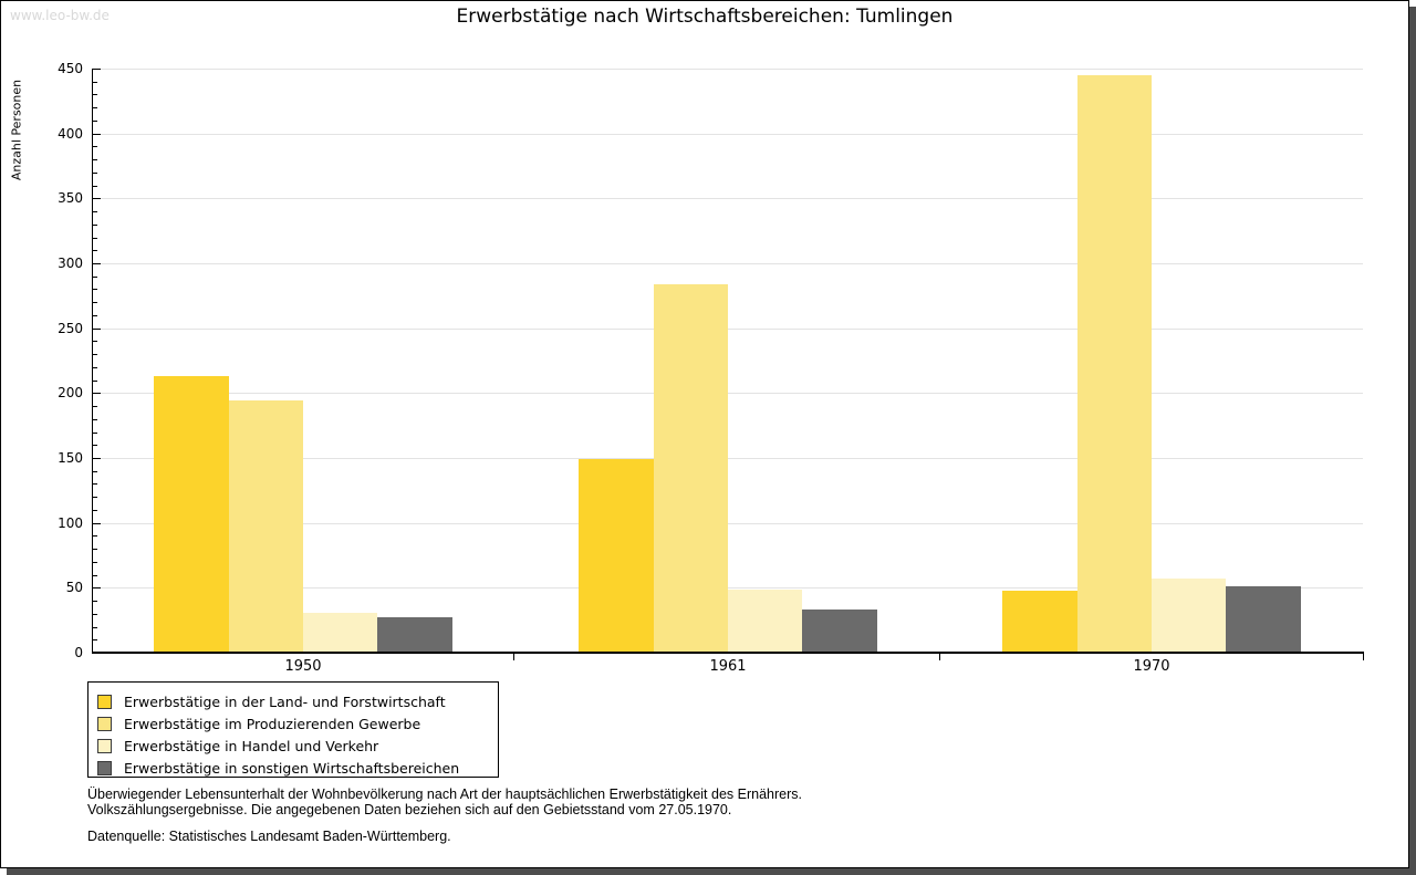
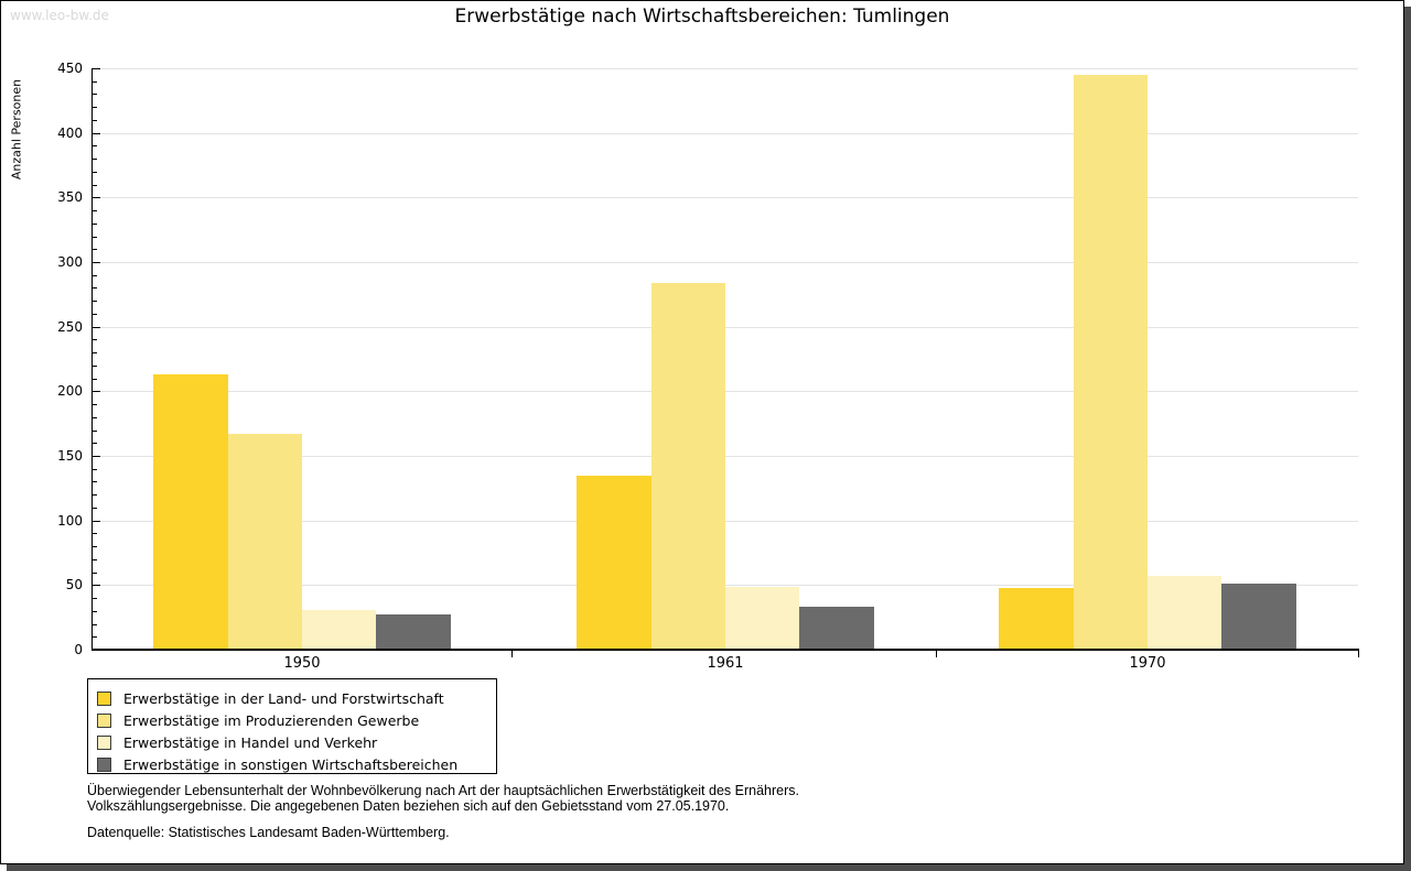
Erwerbstätige im Produzierenden Gewerbe/1950: 194 -> 167
Erwerbstätige in der Land- und Forstwirtschaft/1961: 149 -> 135
